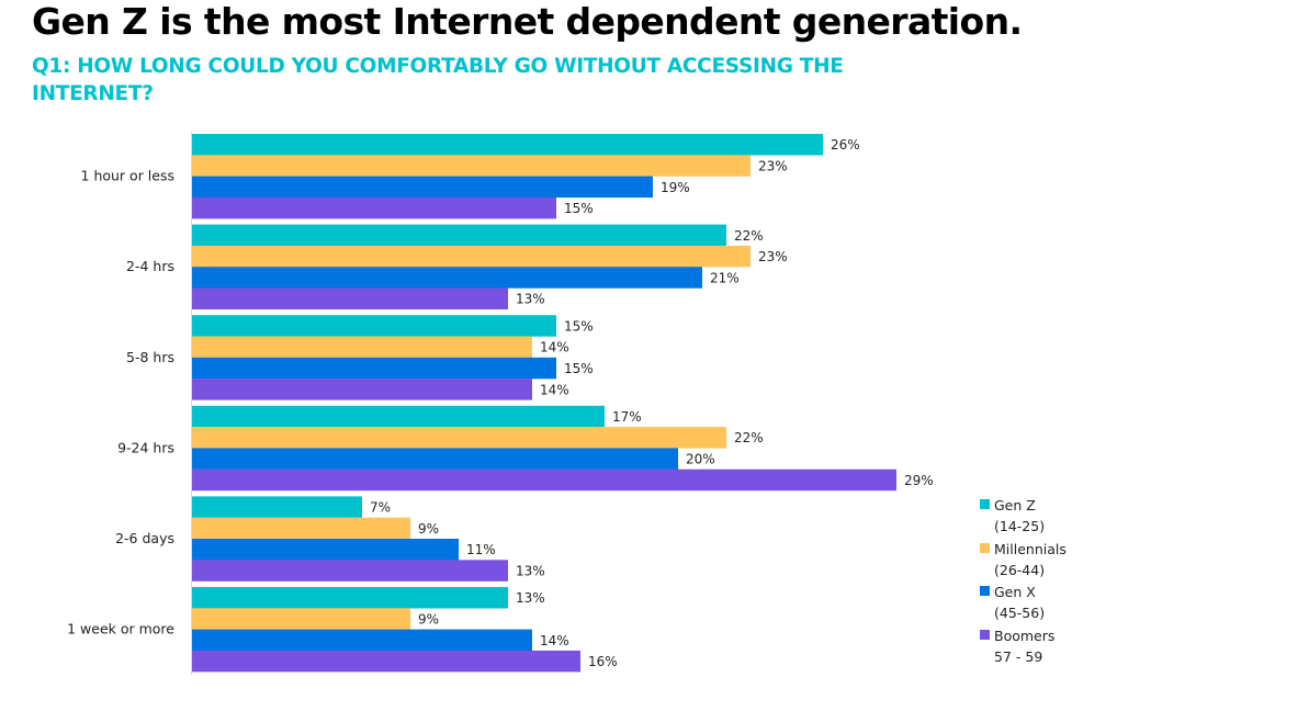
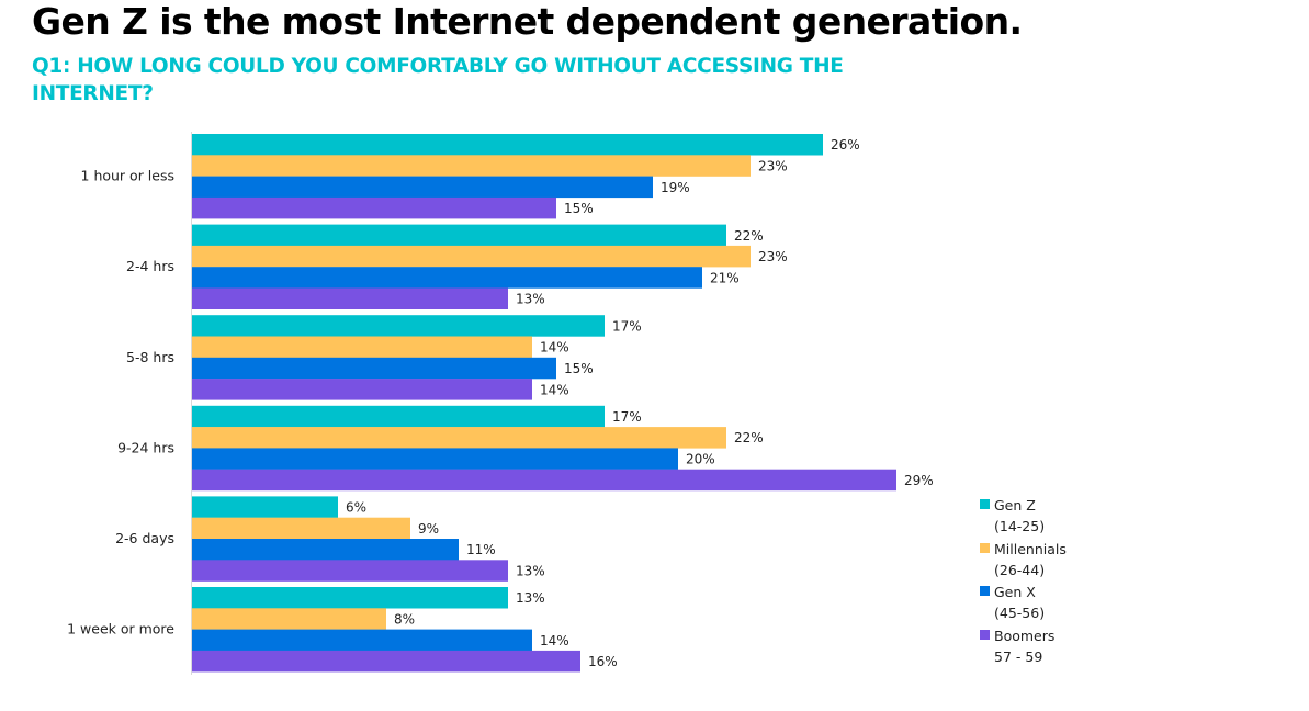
Gen Z/5-8 hrs: 15% -> 17%
Gen Z/2-6 days: 7% -> 6%
Millennials/1 week or more: 9% -> 8%
